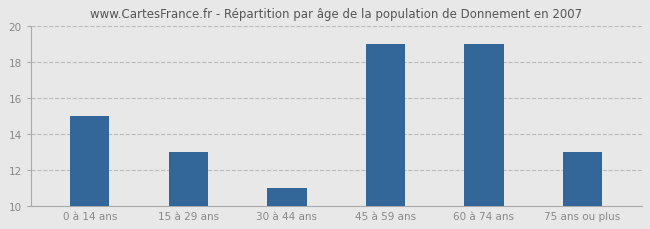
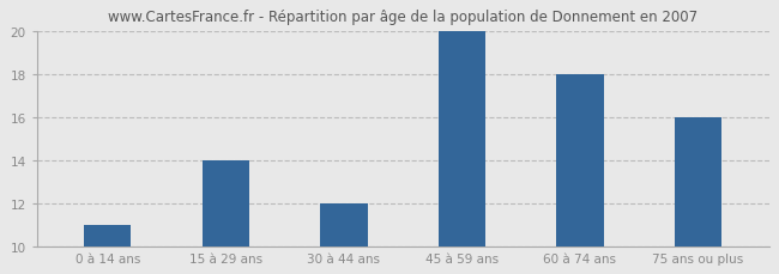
0 à 14 ans: 15 -> 11
15 à 29 ans: 13 -> 14
30 à 44 ans: 11 -> 12
45 à 59 ans: 19 -> 20
60 à 74 ans: 19 -> 18
75 ans ou plus: 13 -> 16
